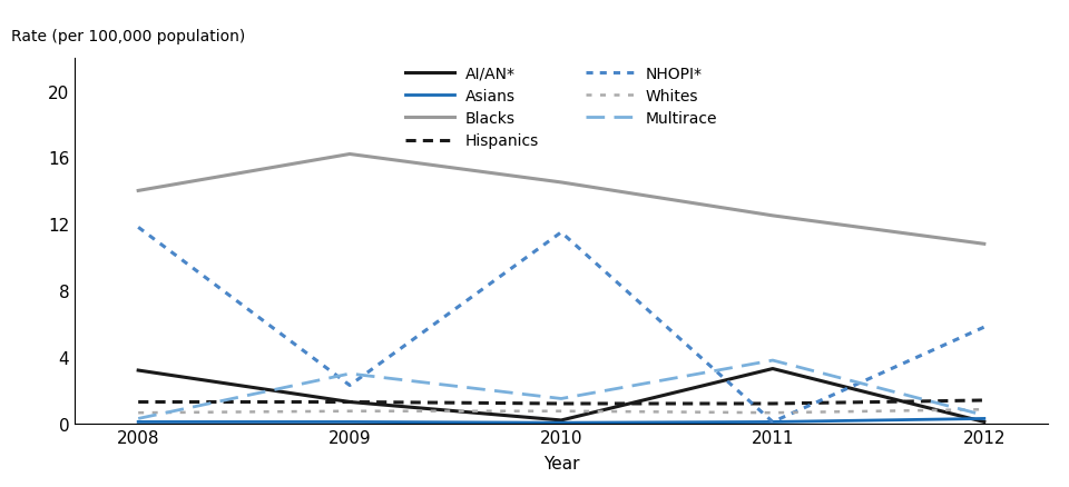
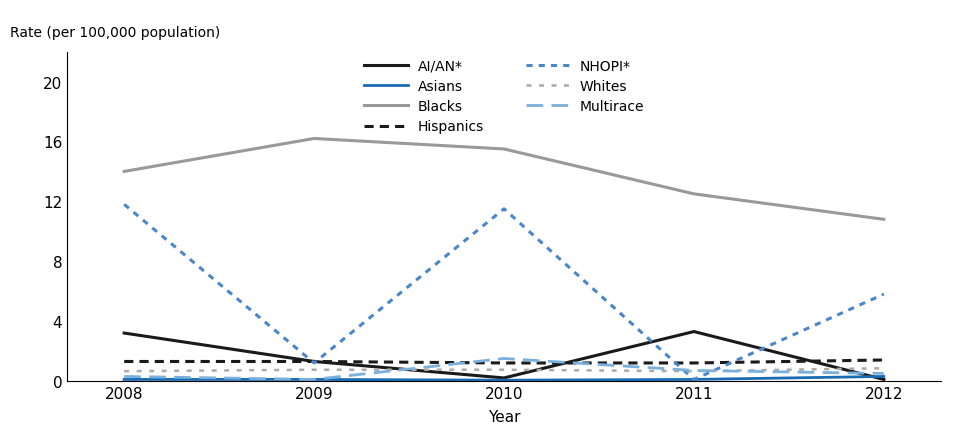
NHOPI*/2009: 2.3 -> 1.2
Multirace/2009: 3.0 -> 0.1
Blacks/2010: 14.5 -> 15.5
Multirace/2011: 3.8 -> 0.7
